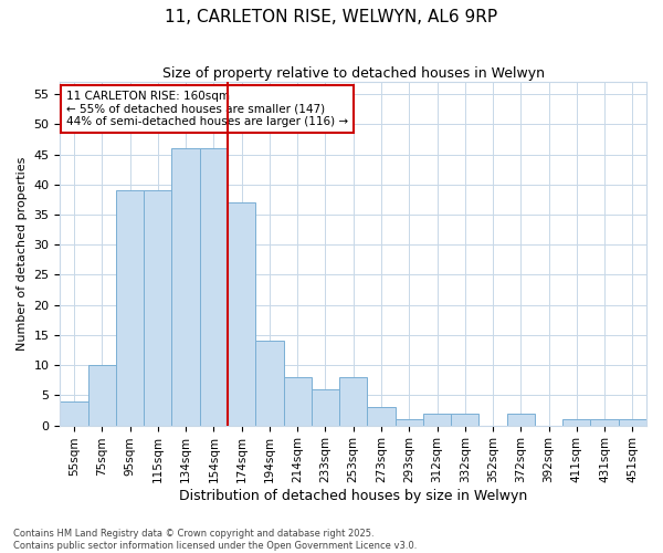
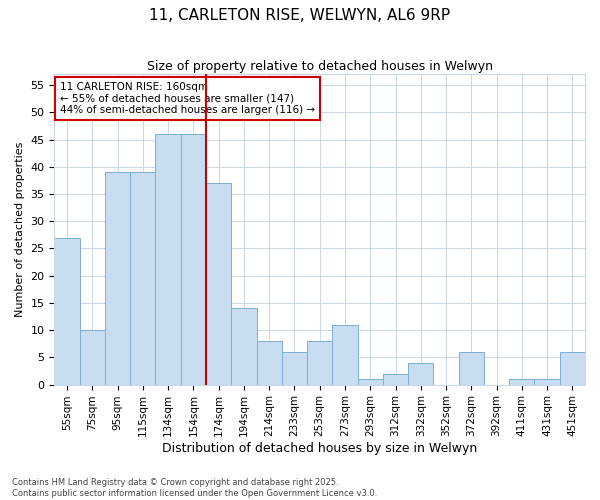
55sqm: 4 -> 27
273sqm: 3 -> 11
332sqm: 2 -> 4
372sqm: 2 -> 6
451sqm: 1 -> 6
